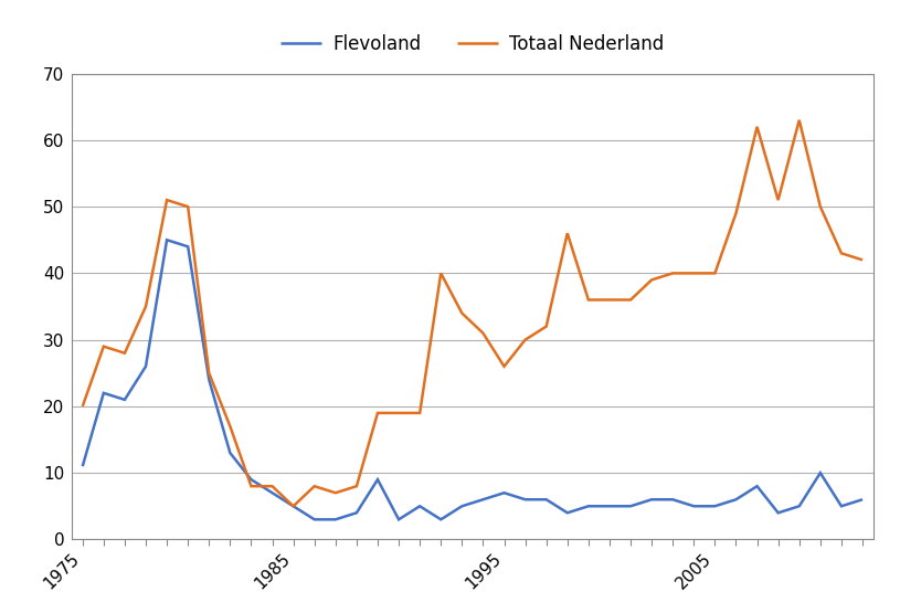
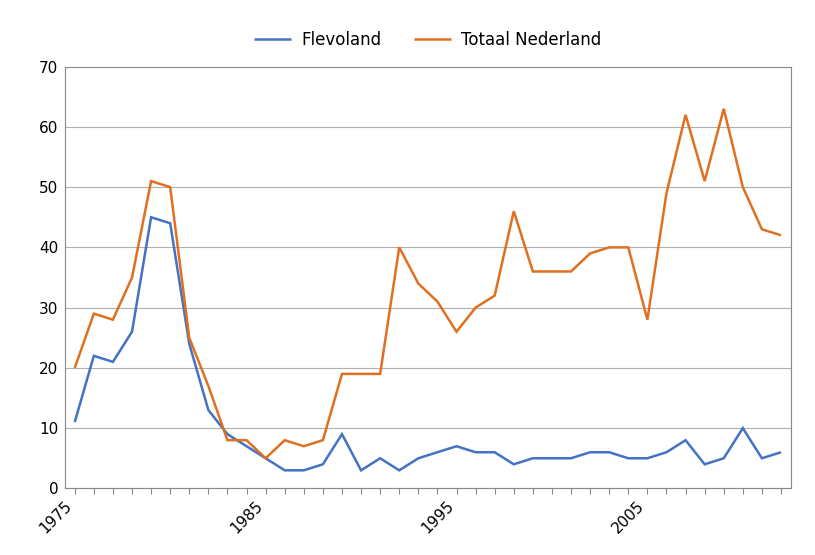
Totaal Nederland/2005: 40 -> 28
